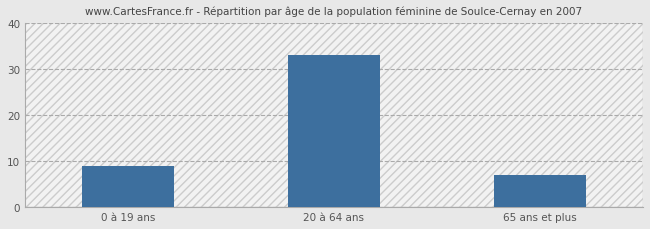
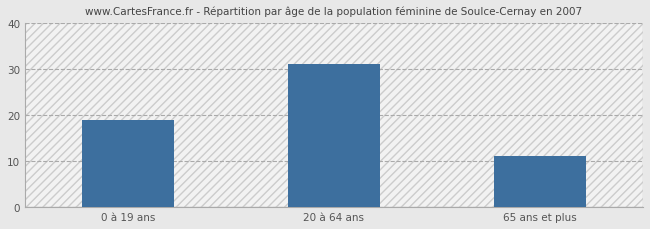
0 à 19 ans: 9 -> 19
20 à 64 ans: 33 -> 31
65 ans et plus: 7 -> 11
